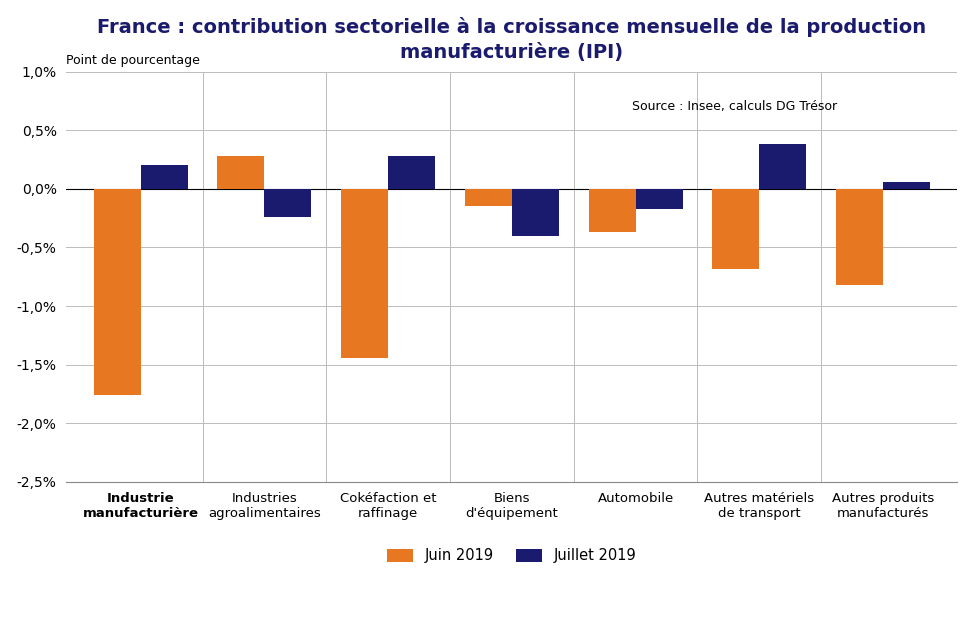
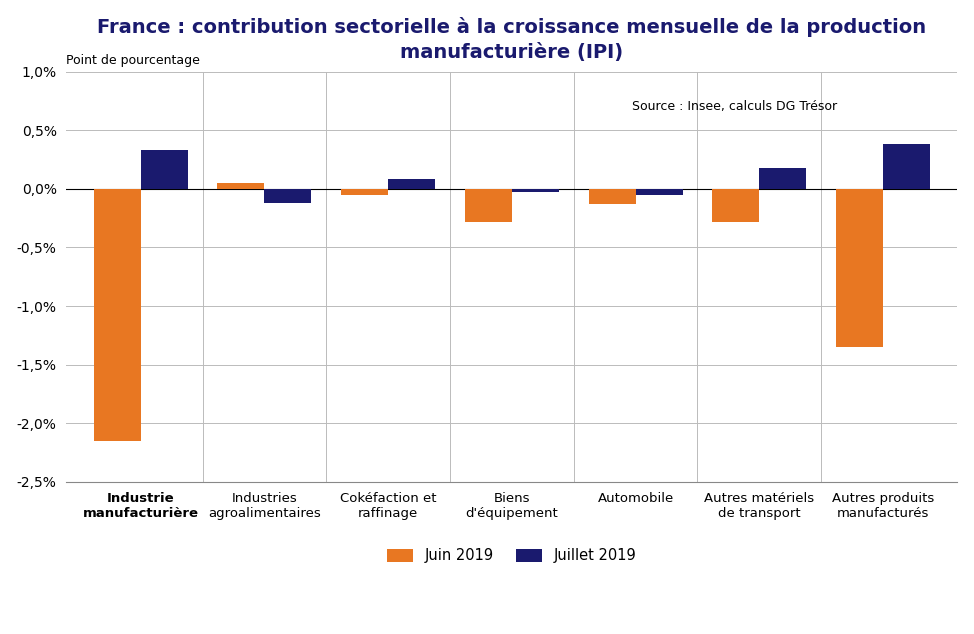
Juin 2019/Industrie manufacturière: -1,76% -> -2,15%
Juillet 2019/Industrie manufacturière: 0,20% -> 0,33%
Juin 2019/Industries agroalimentaires: 0,28% -> 0,05%
Juillet 2019/Industries agroalimentaires: -0,24% -> -0,12%
Juin 2019/Cokéfaction et raffinage: -1,44% -> -0,05%
Juillet 2019/Cokéfaction et raffinage: 0,28% -> 0,08%
Juin 2019/Biens d'équipement: -0,15% -> -0,28%
Juillet 2019/Biens d'équipement: -0,40% -> -0,03%
Juin 2019/Automobile: -0,37% -> -0,13%
Juillet 2019/Automobile: -0,17% -> -0,05%
Juin 2019/Autres matériels de transport: -0,68% -> -0,28%
Juillet 2019/Autres matériels de transport: 0,38% -> 0,18%
Juin 2019/Autres produits manufacturés: -0,82% -> -1,35%
Juillet 2019/Autres produits manufacturés: 0,06% -> 0,38%
